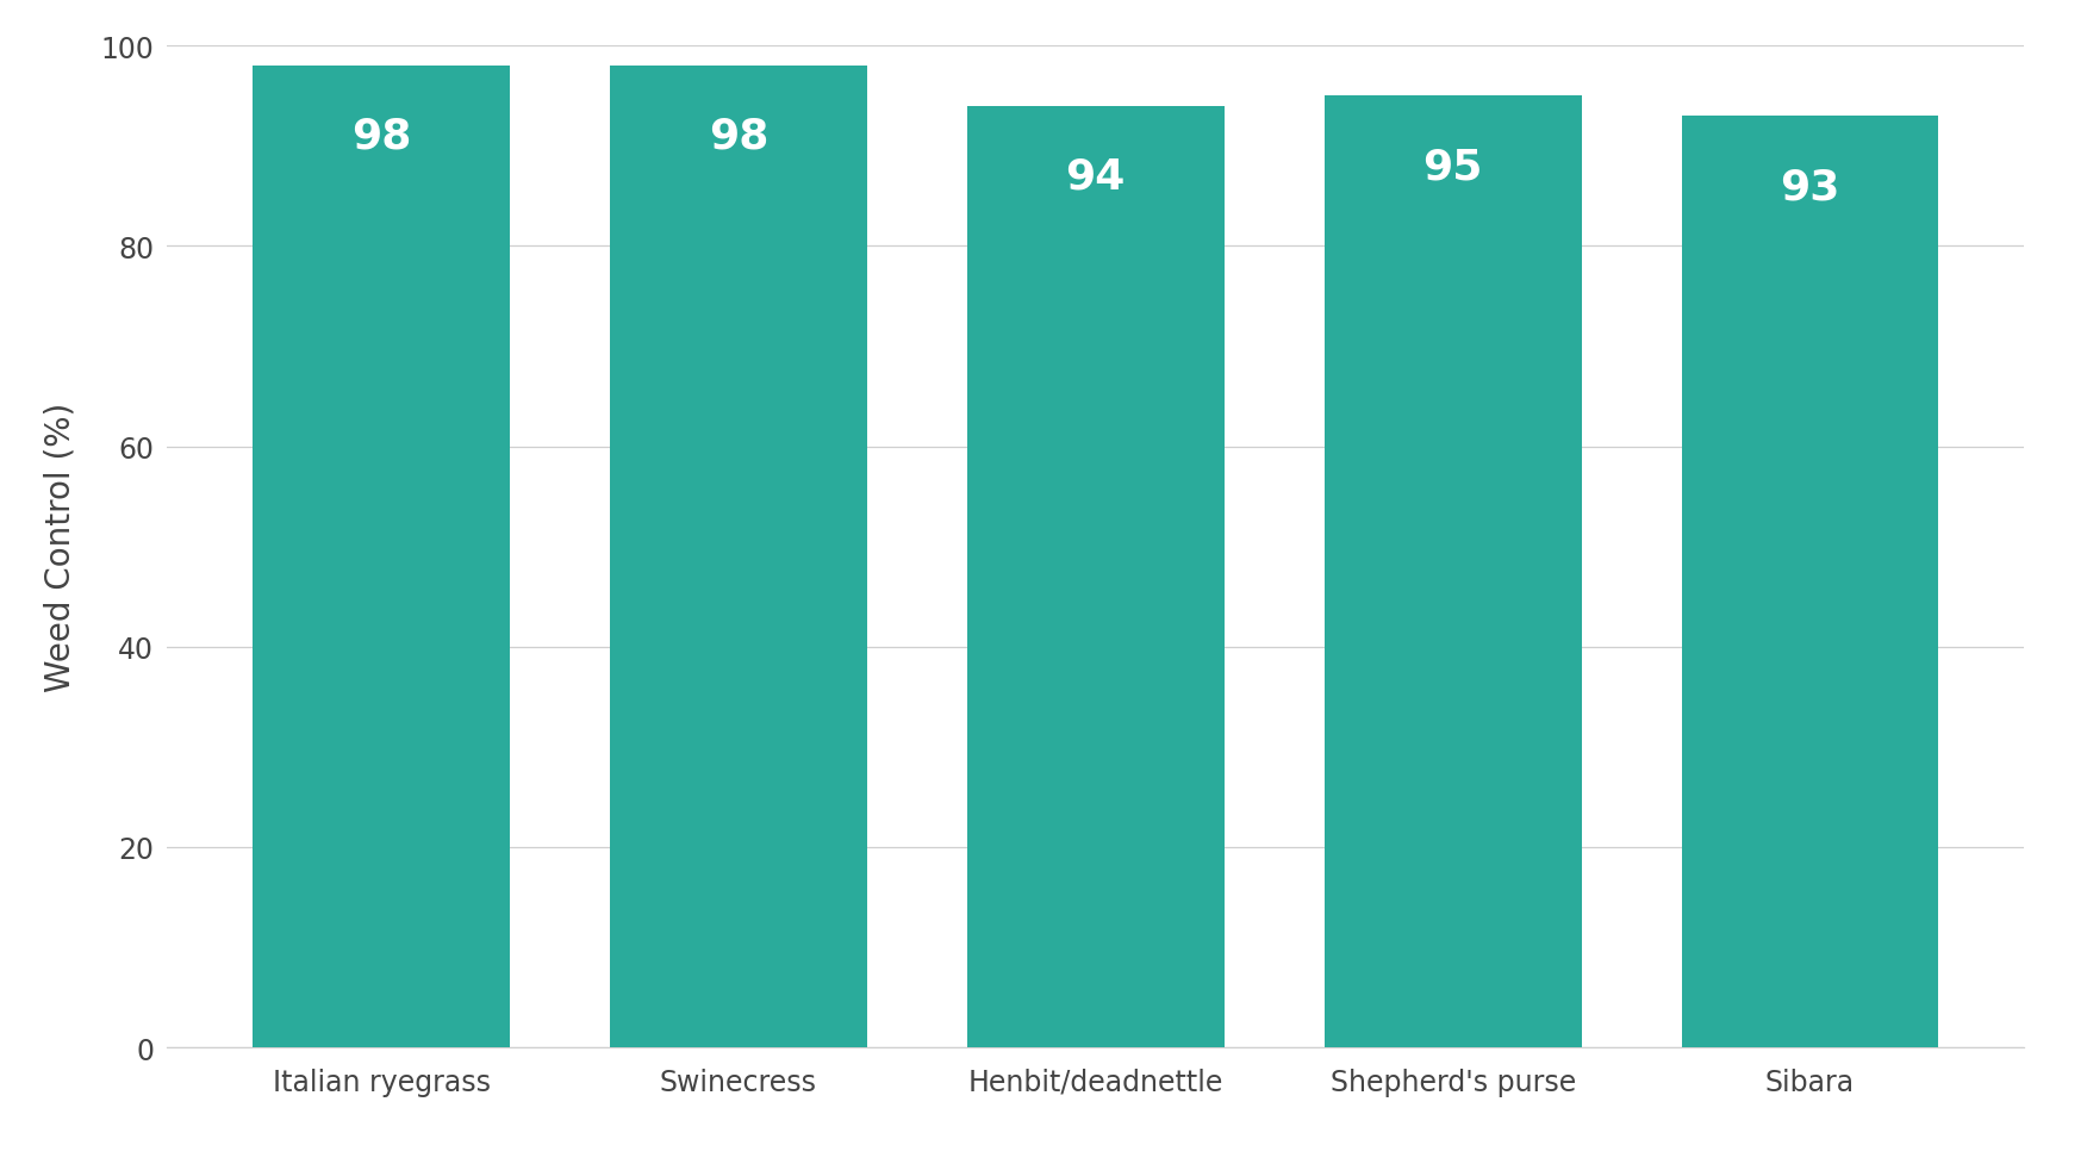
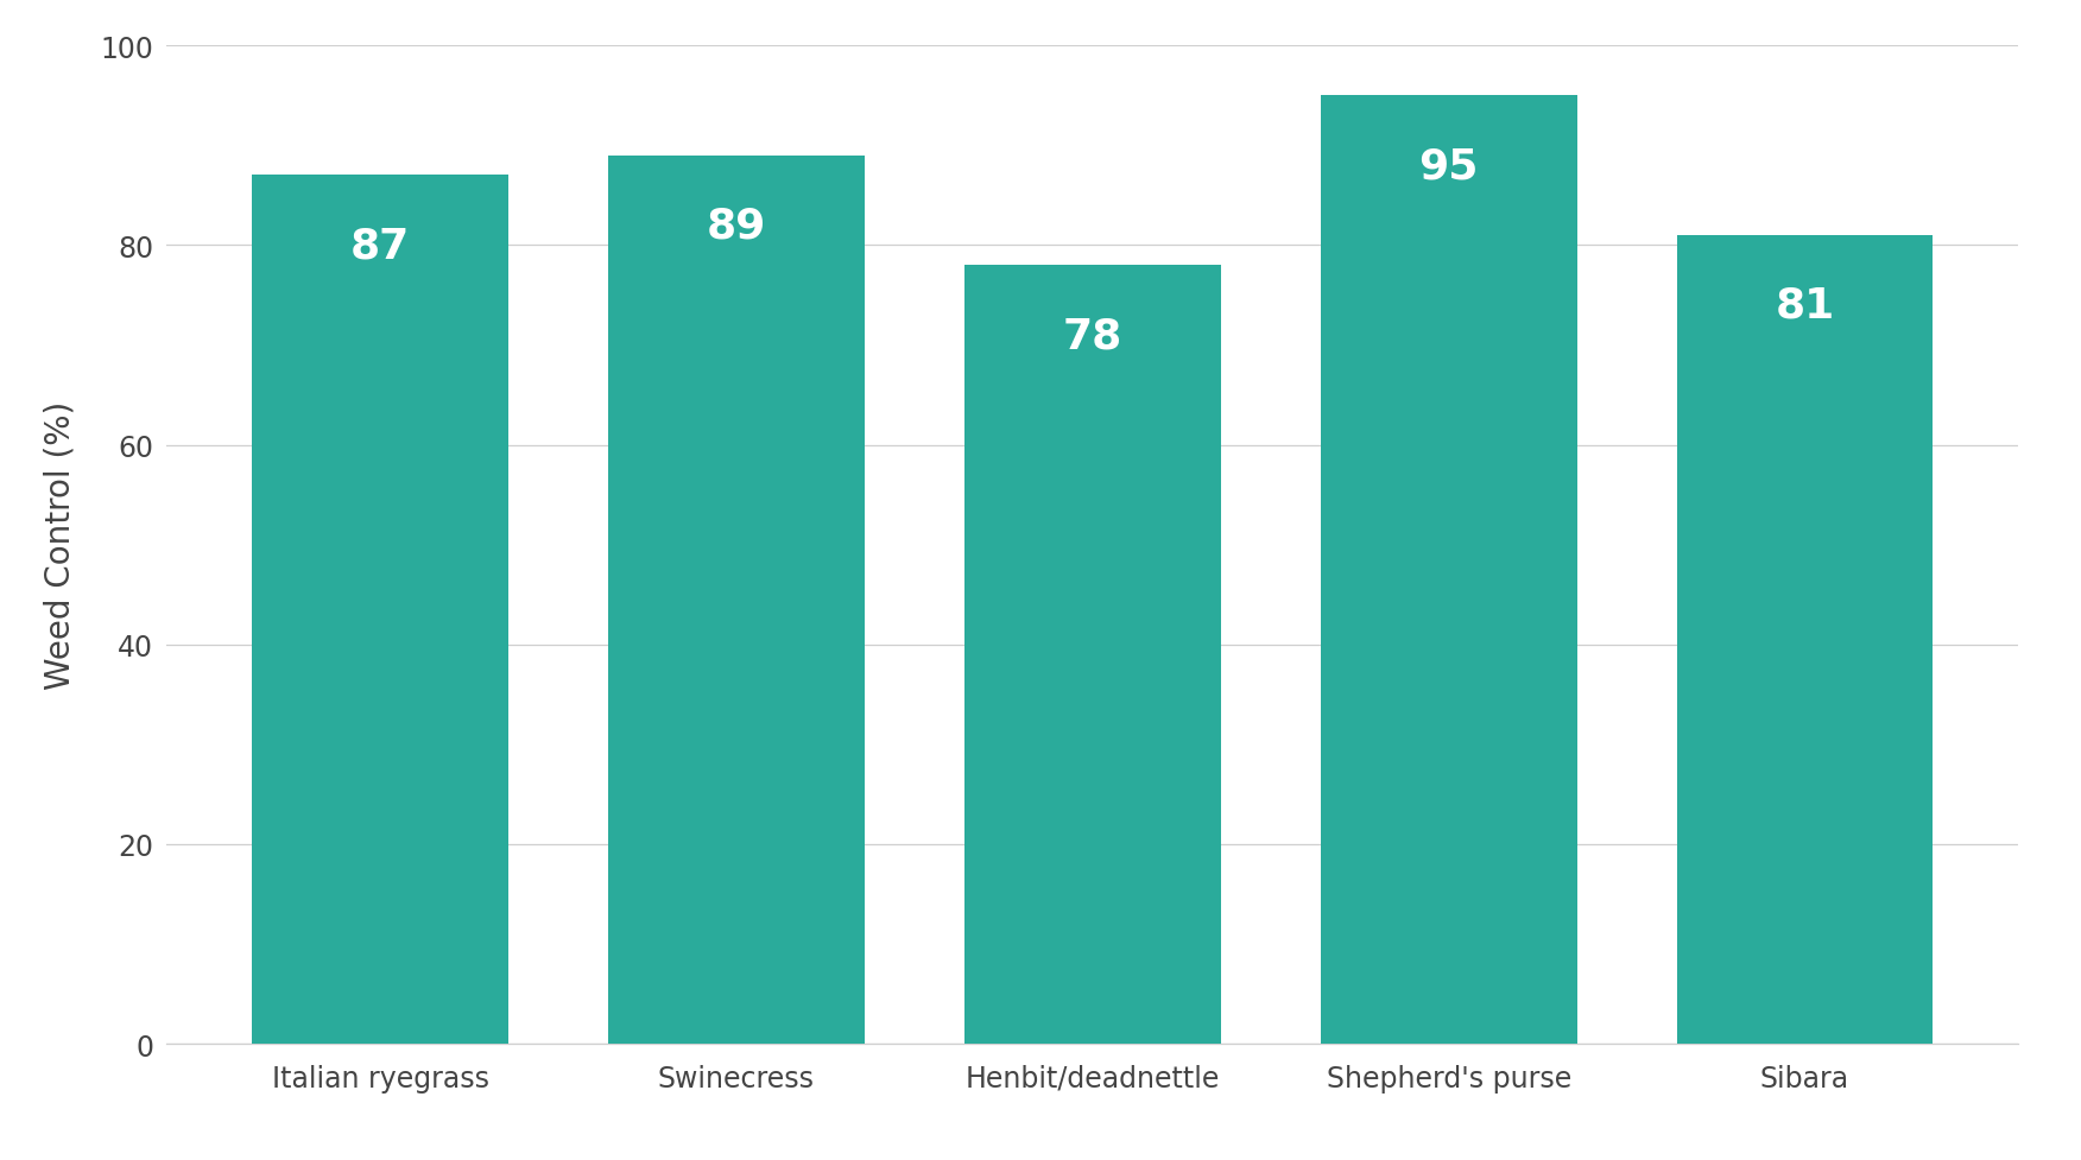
Italian ryegrass: 98 -> 87
Swinecress: 98 -> 89
Henbit/deadnettle: 94 -> 78
Sibara: 93 -> 81
